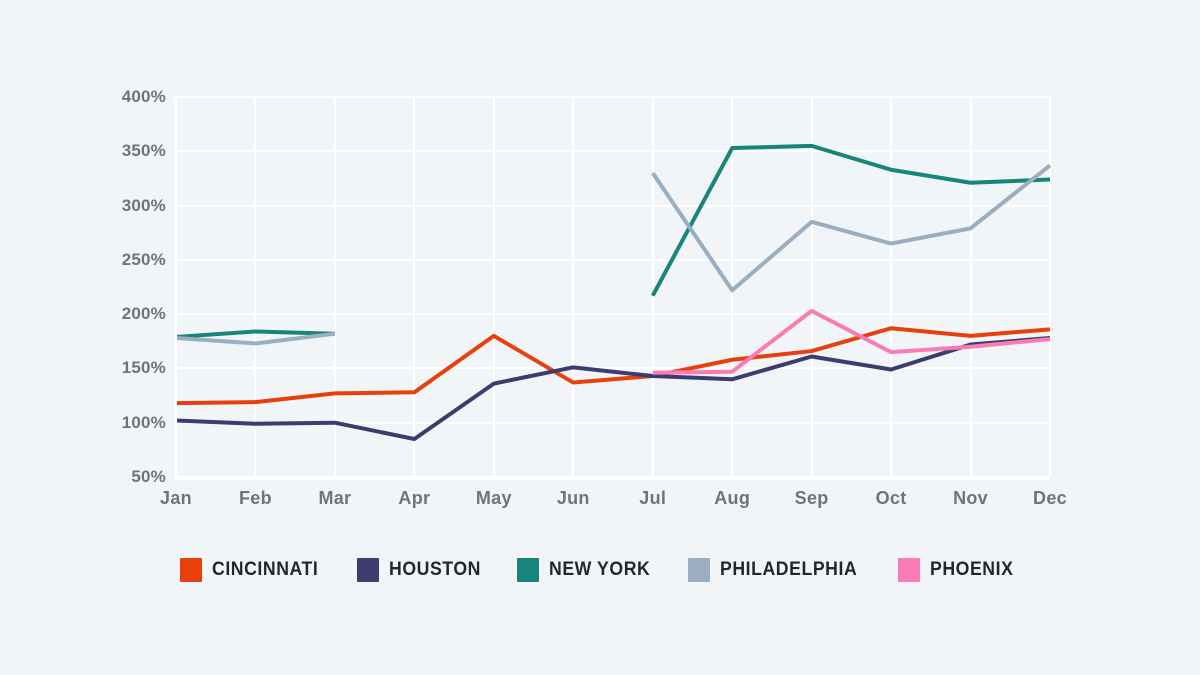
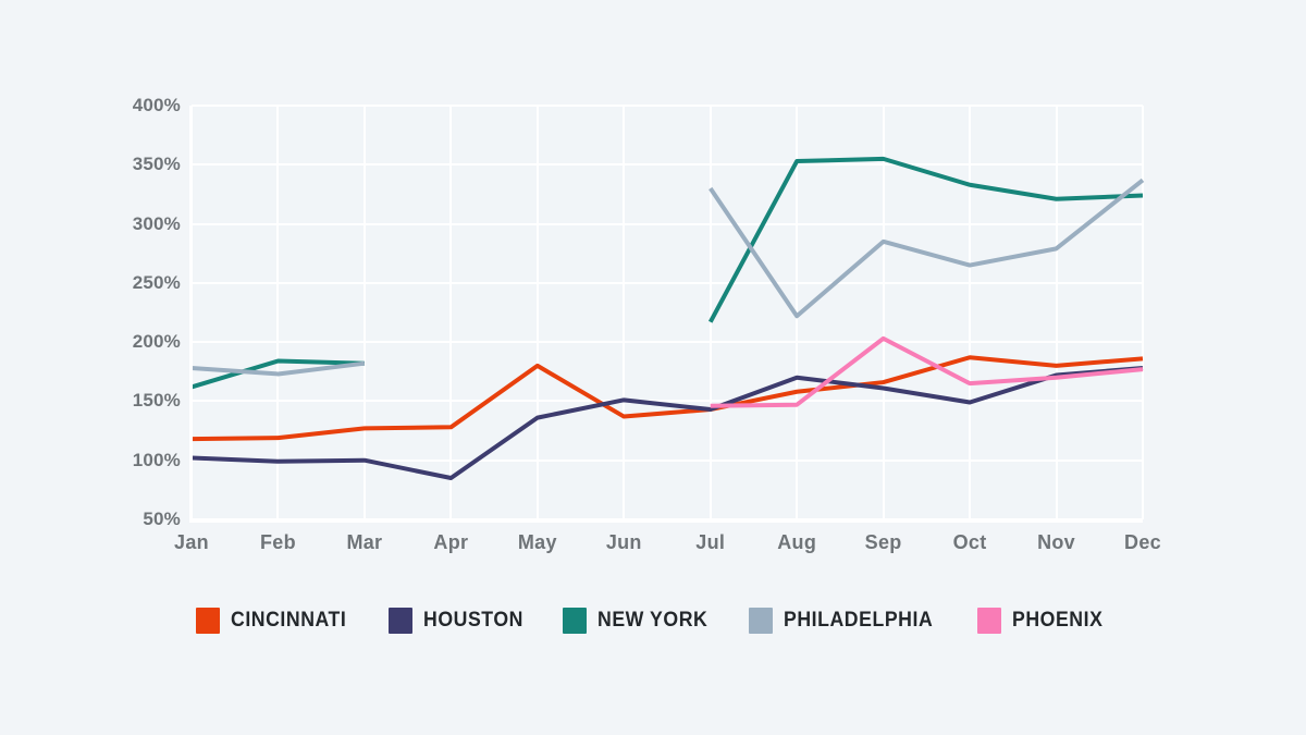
NEW YORK/Jan: 179% -> 162%
HOUSTON/Aug: 140% -> 170%
